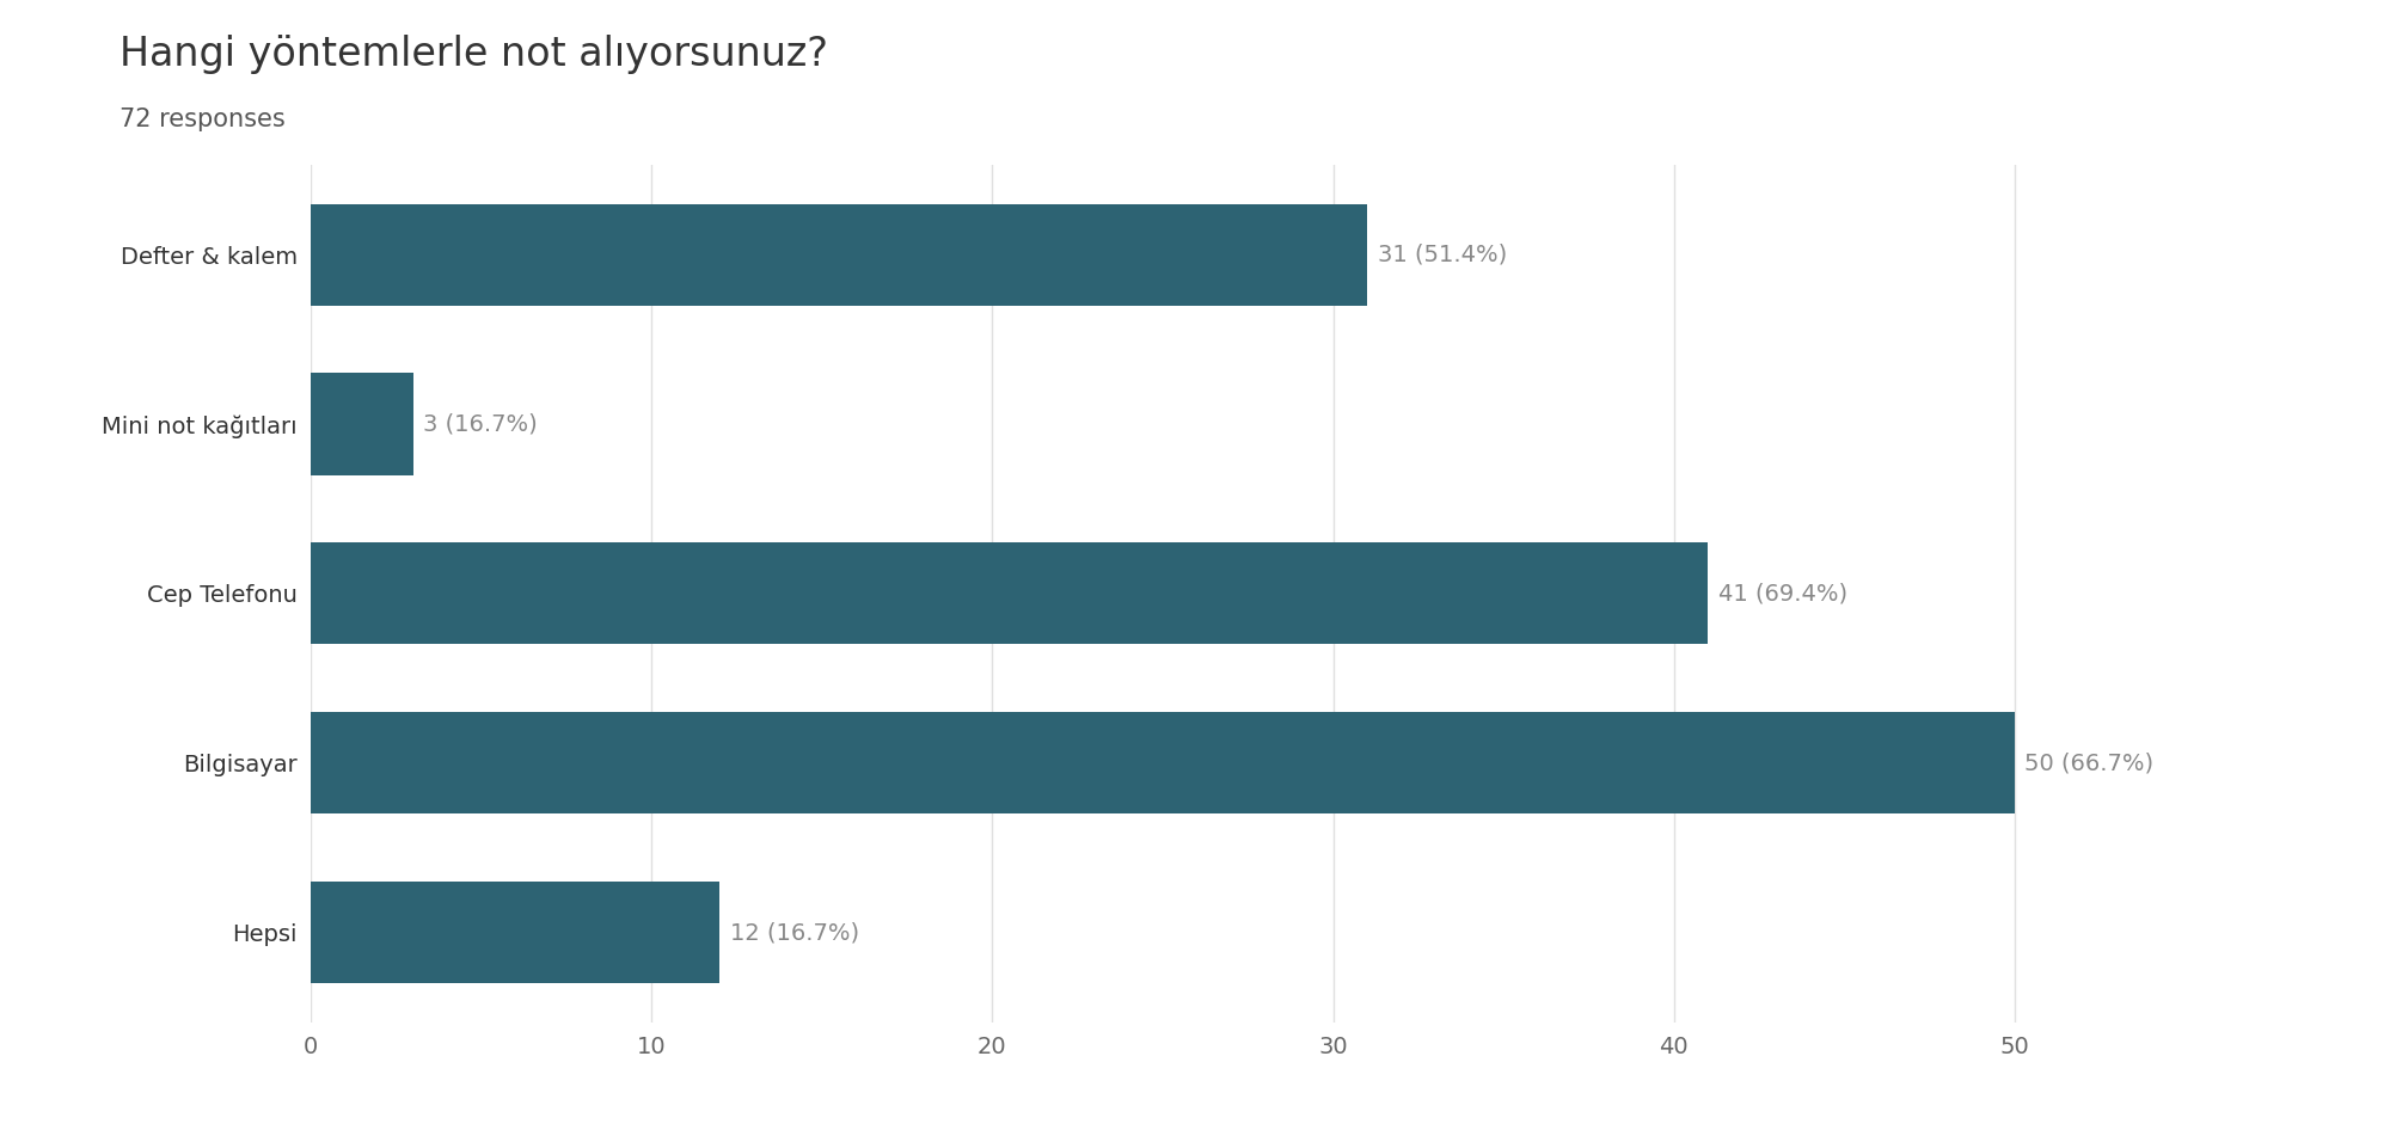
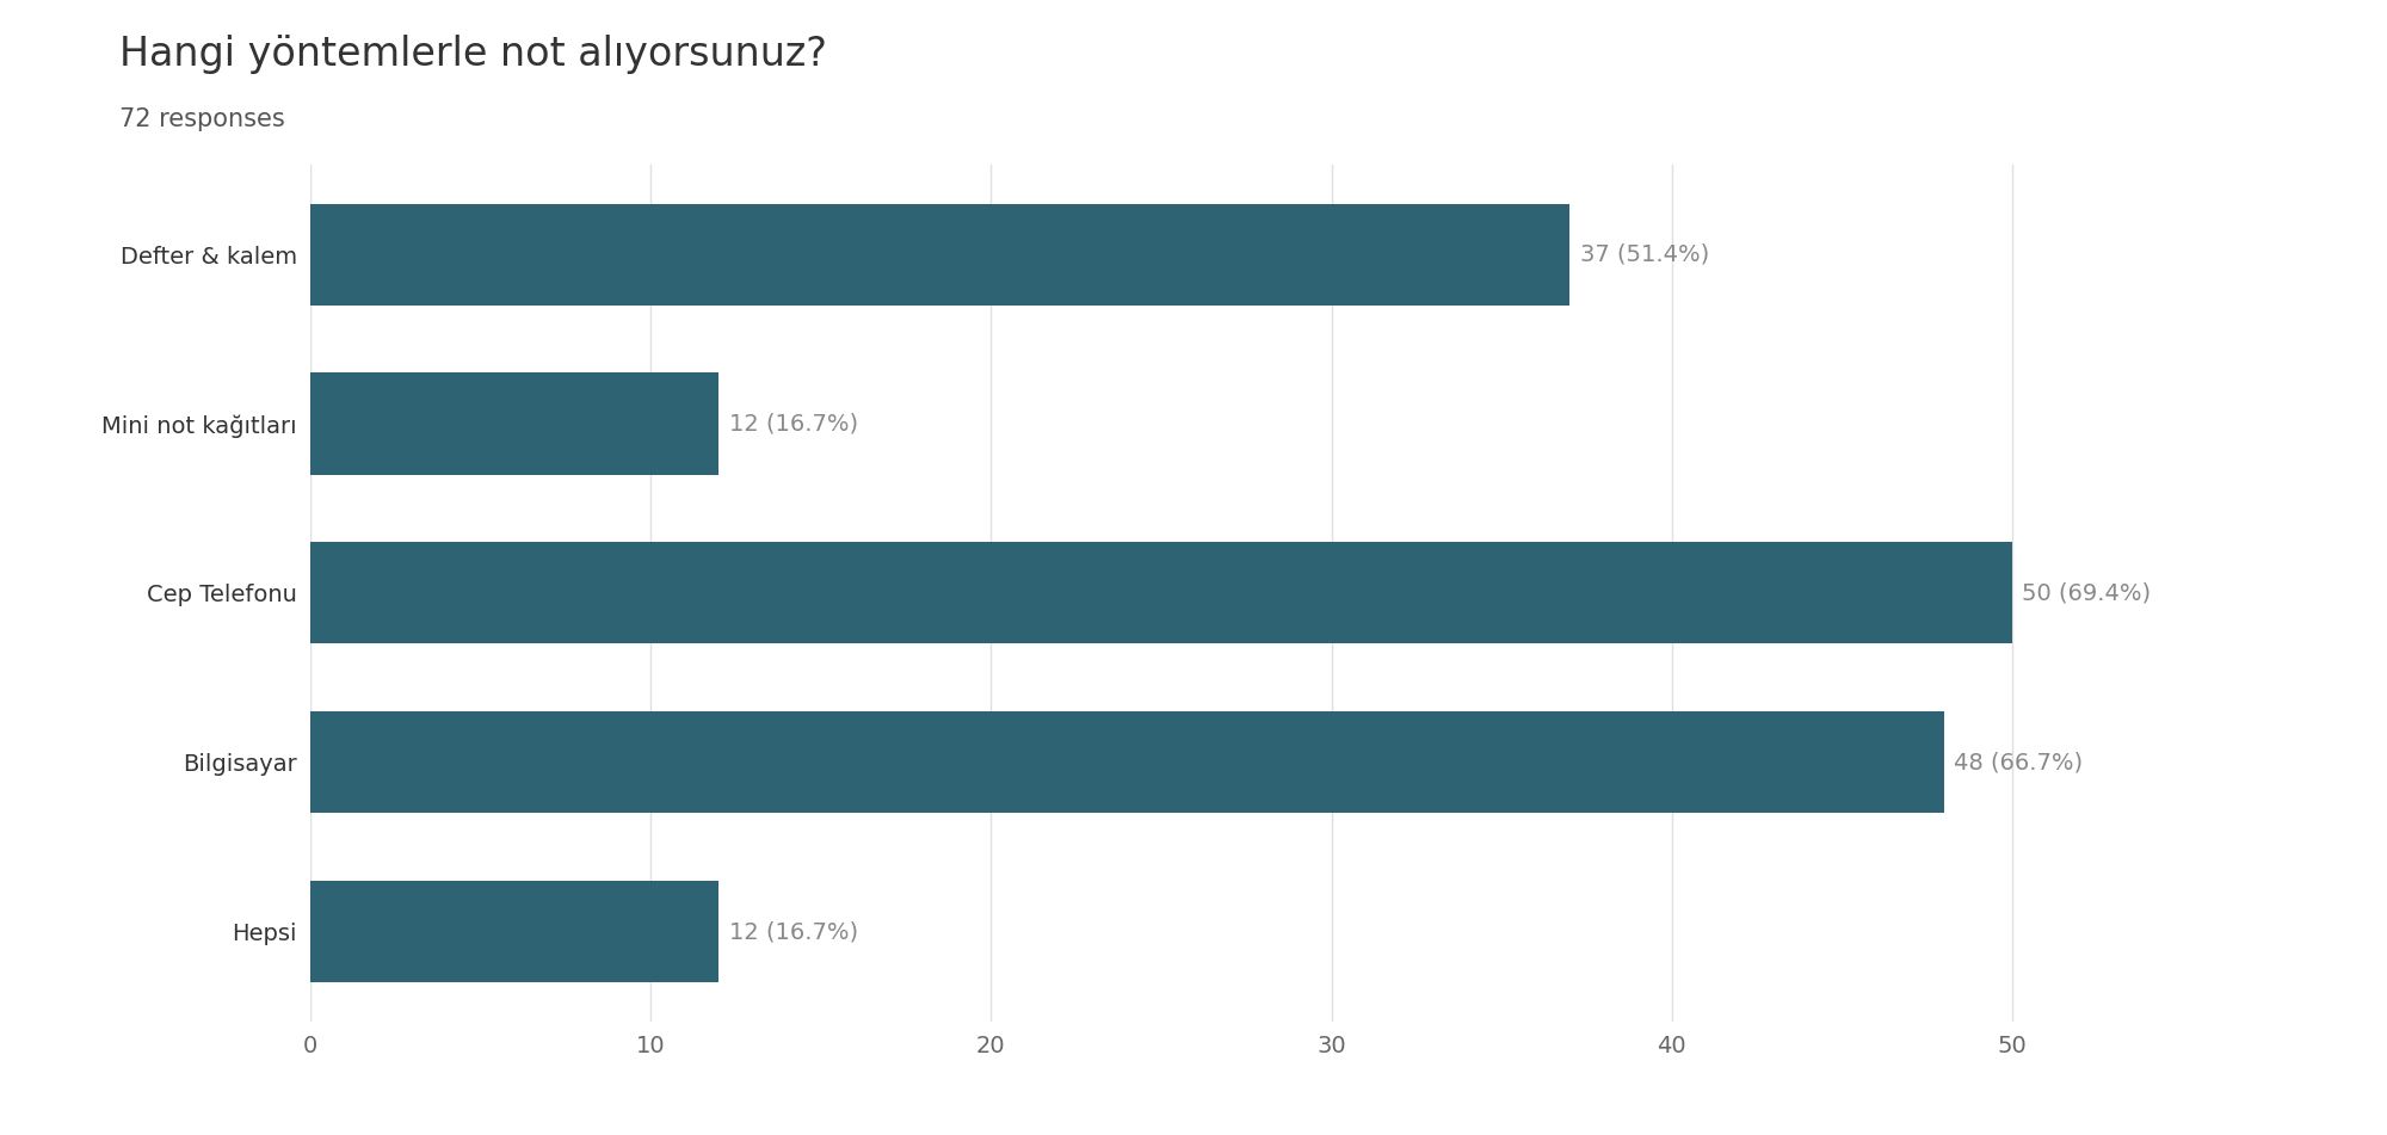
Defter & kalem: 31 -> 37
Mini not kağıtları: 3 -> 12
Cep Telefonu: 41 -> 50
Bilgisayar: 50 -> 48
